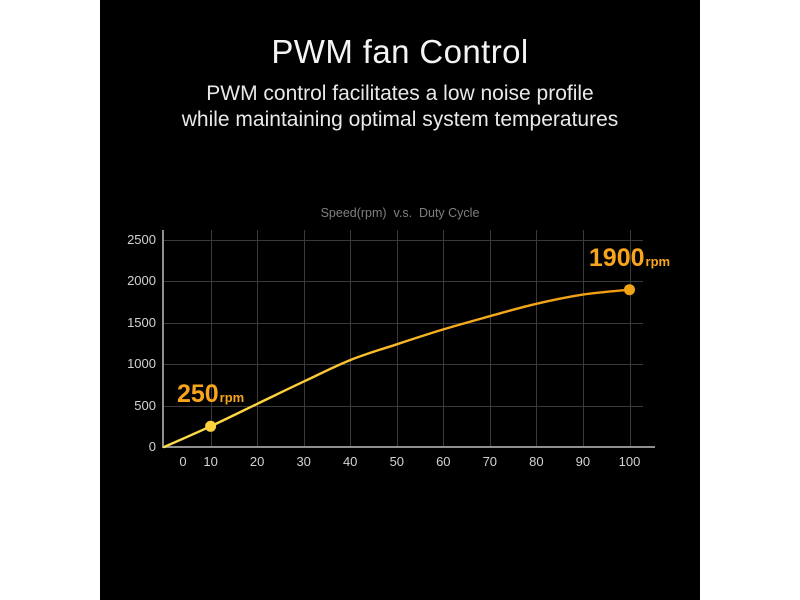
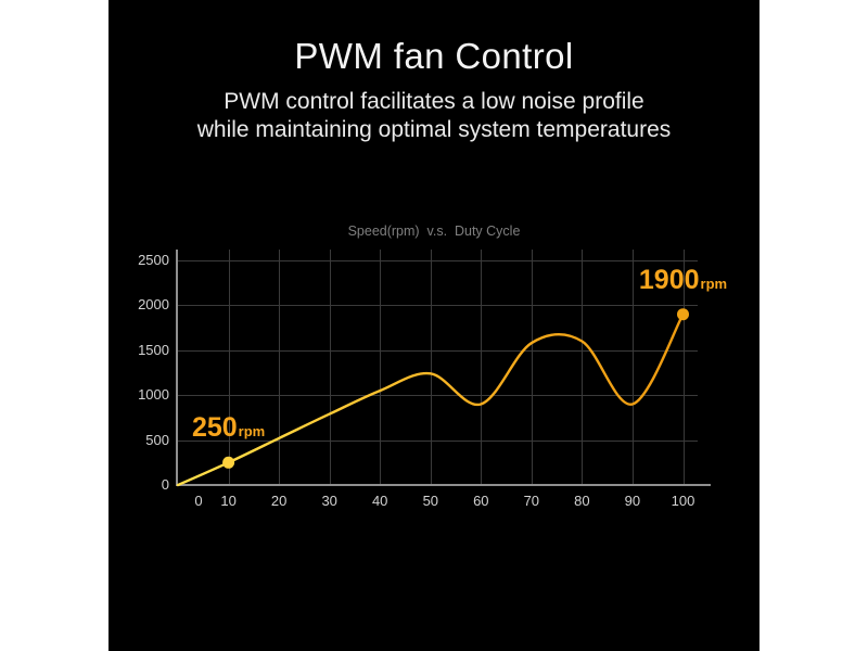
60: 1400 -> 900
80: 1700 -> 1600
90: 1800 -> 900
